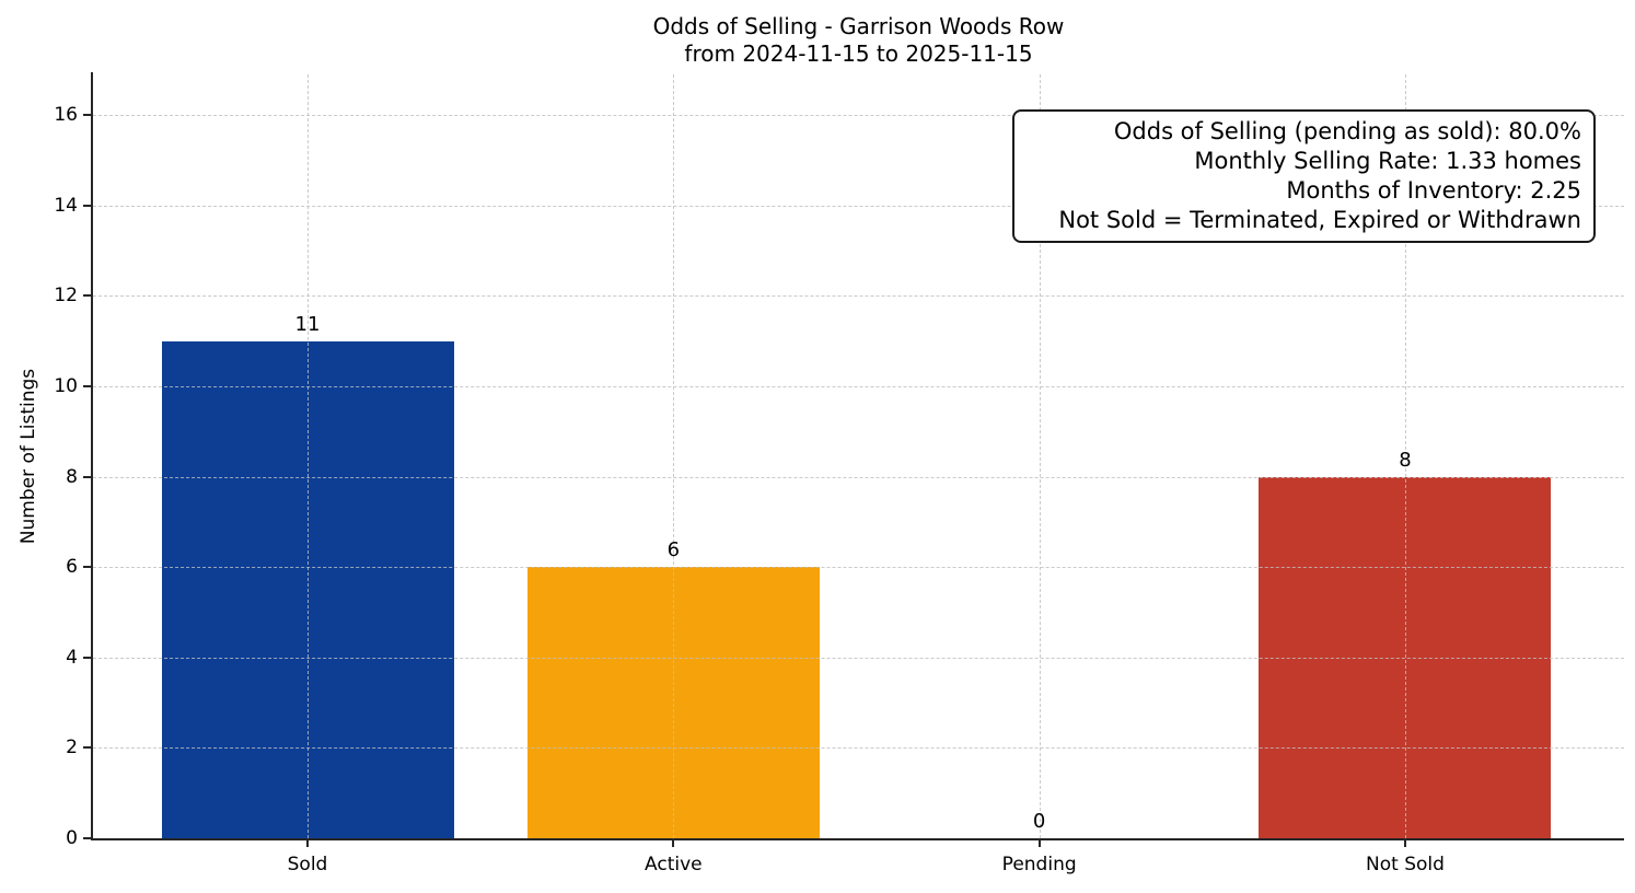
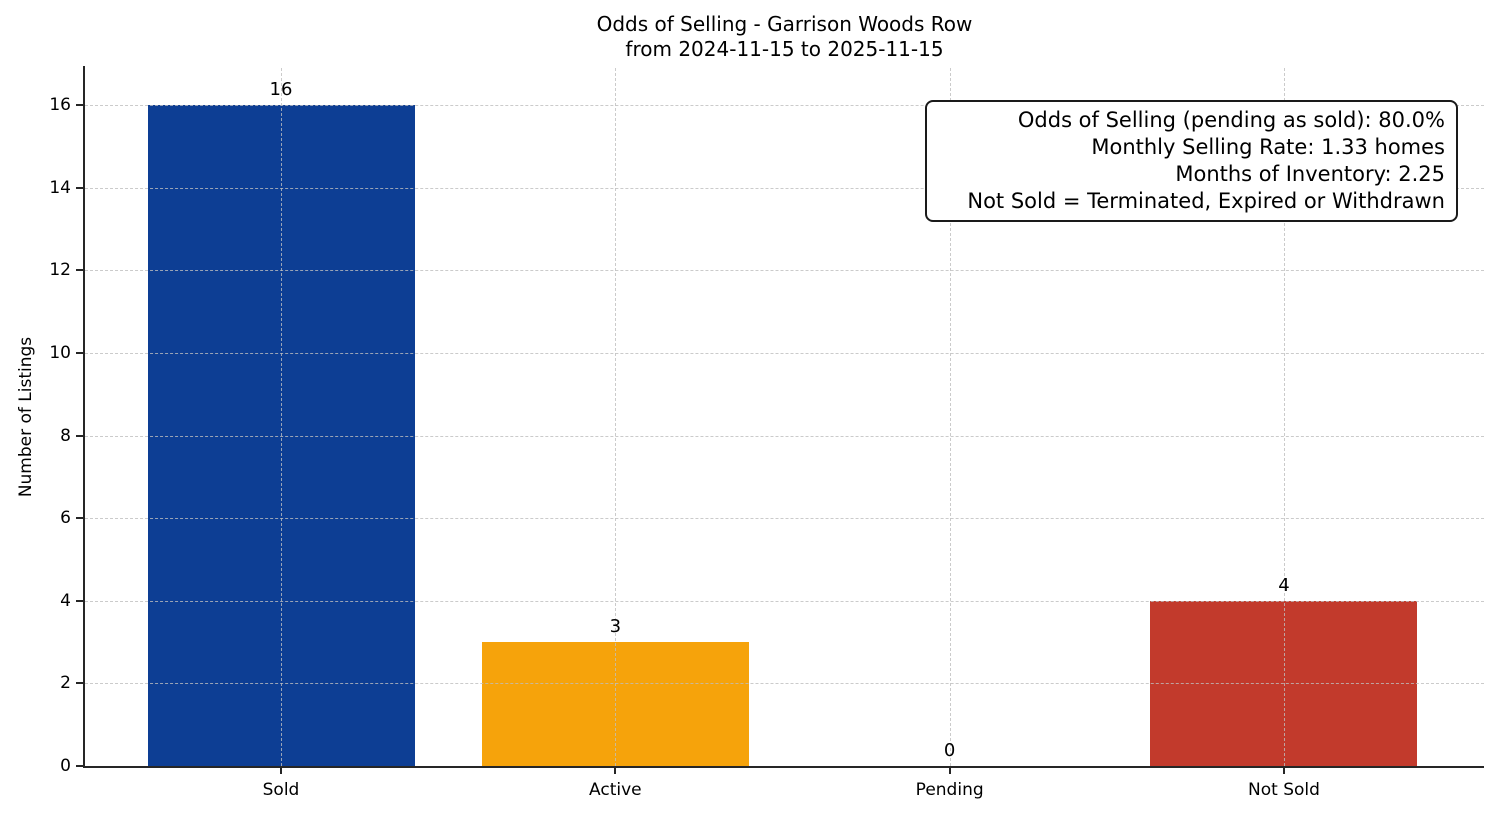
Sold: 11 -> 16
Active: 6 -> 3
Not Sold: 8 -> 4
